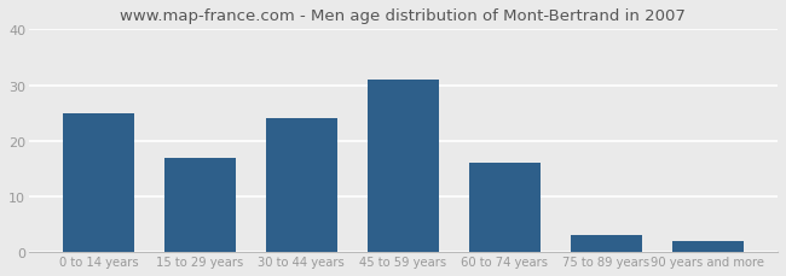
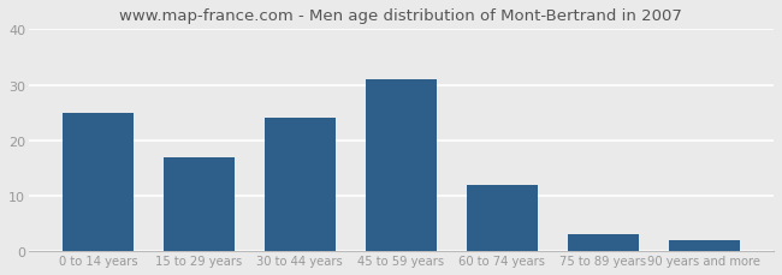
60 to 74 years: 16 -> 12
